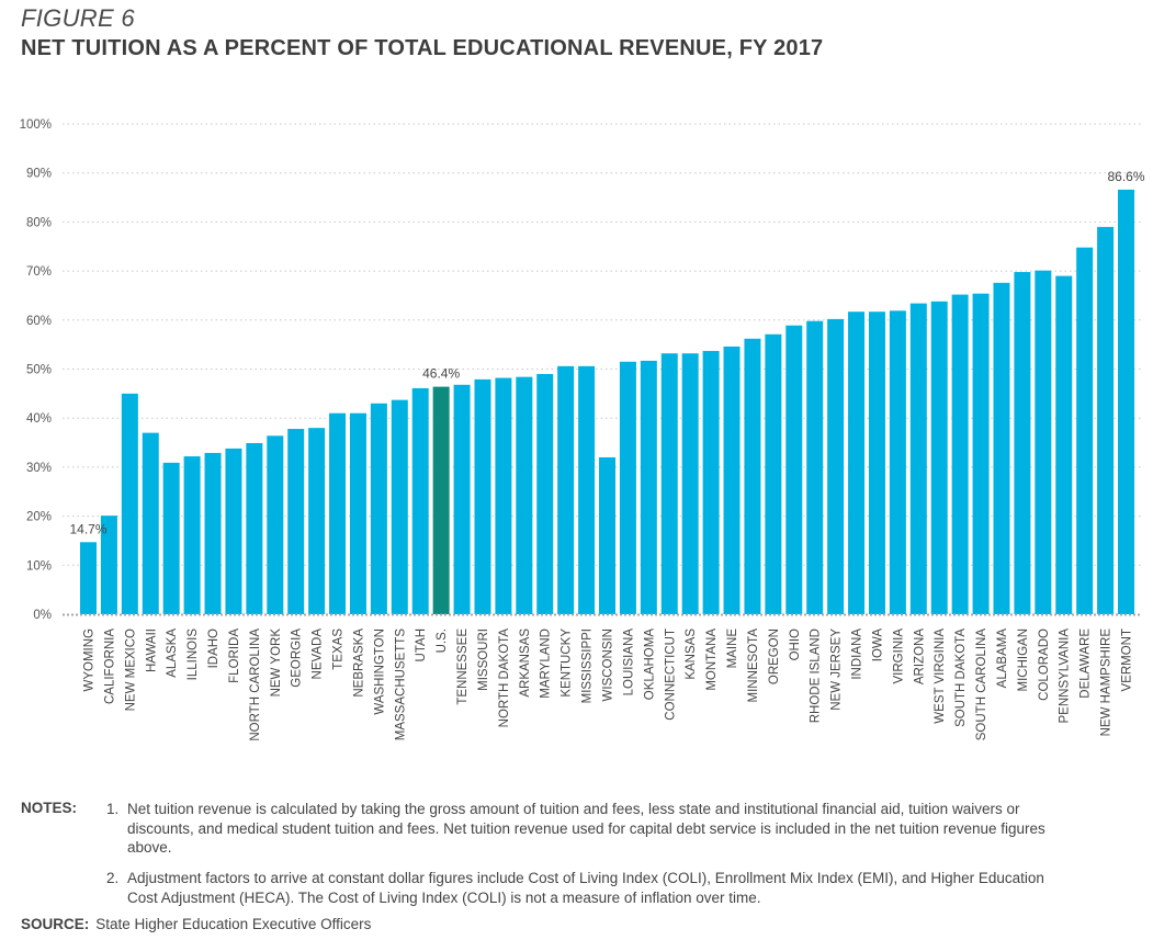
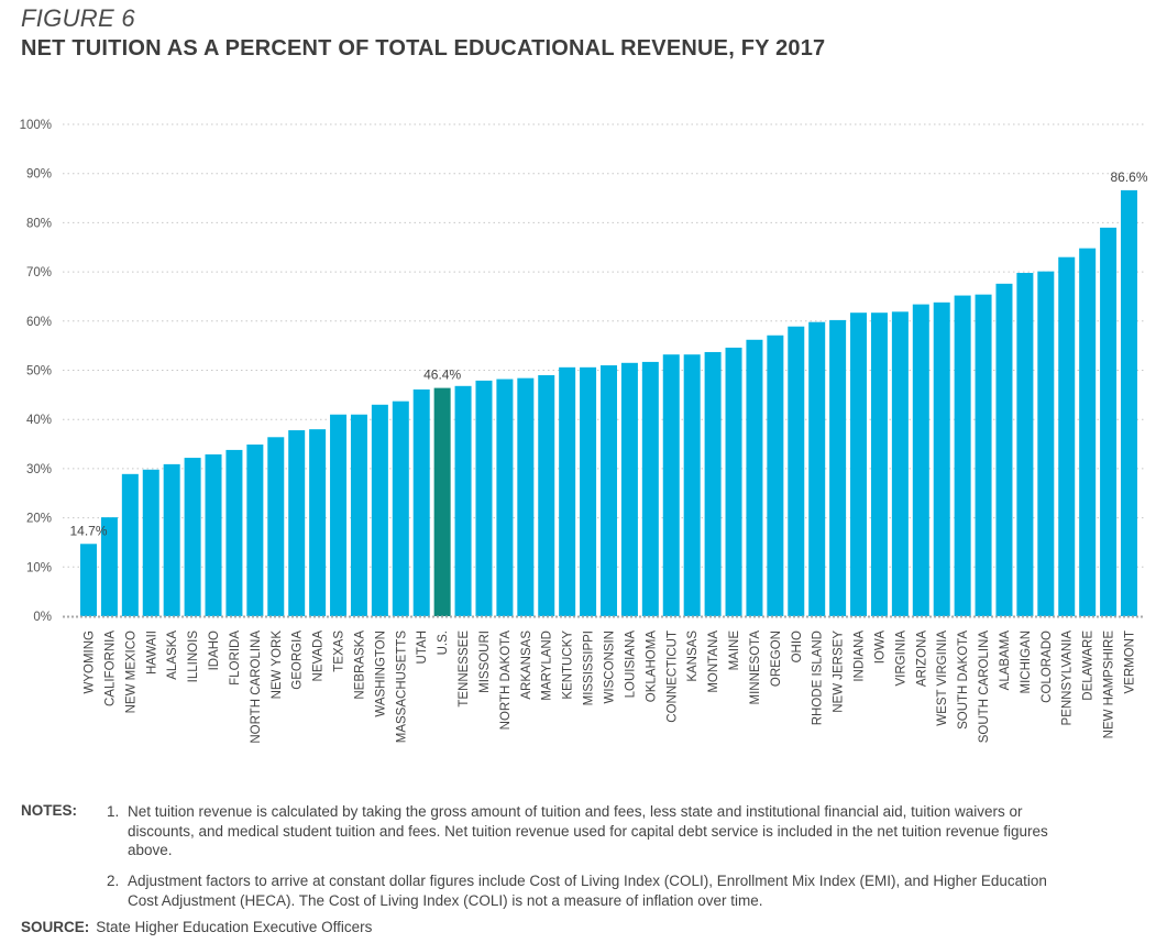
NEW MEXICO: 45% -> 29%
HAWAII: 37% -> 30%
WISCONSIN: 32% -> 51%
PENNSYLVANIA: 69% -> 73%
